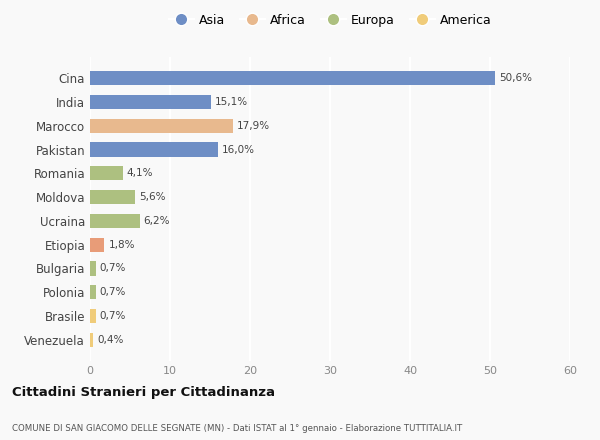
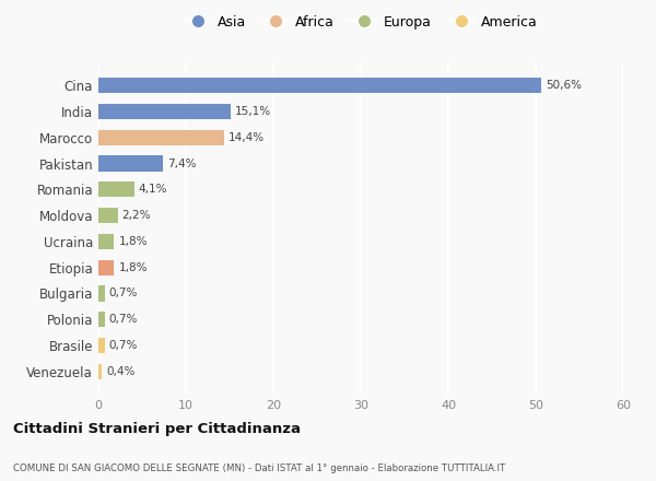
Marocco: 17,9% -> 14,4%
Pakistan: 16,0% -> 7,4%
Moldova: 5,6% -> 2,2%
Ucraina: 6,2% -> 1,8%
